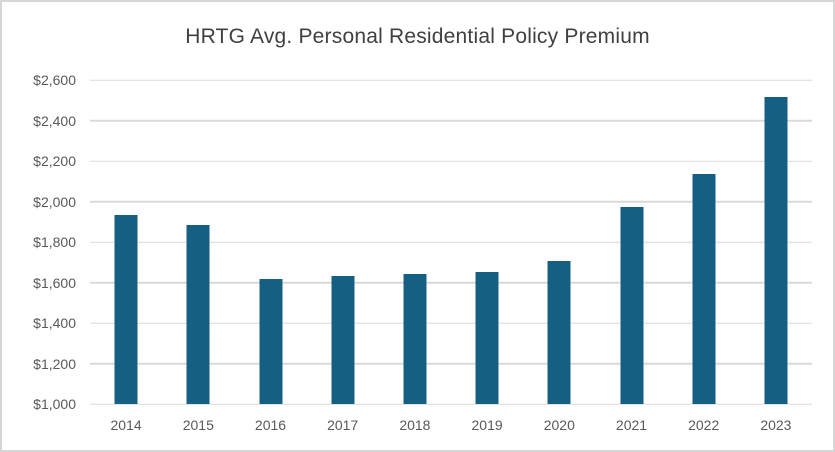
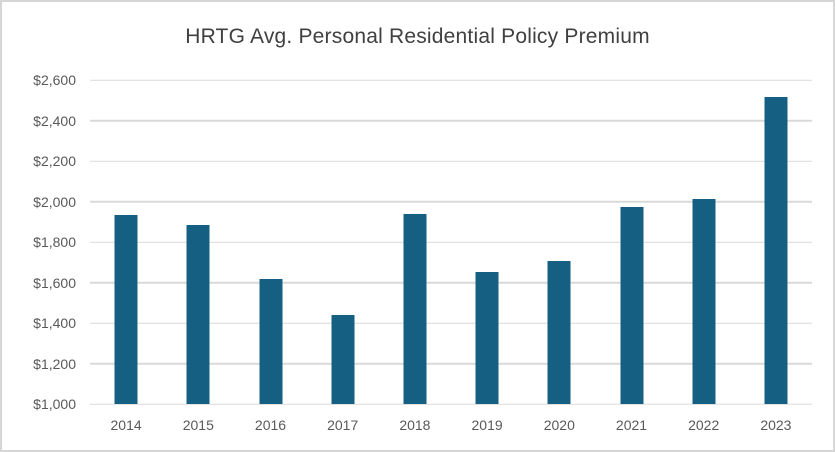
2017: $1630 -> $1440
2018: $1640 -> $1940
2022: $2140 -> $2010
